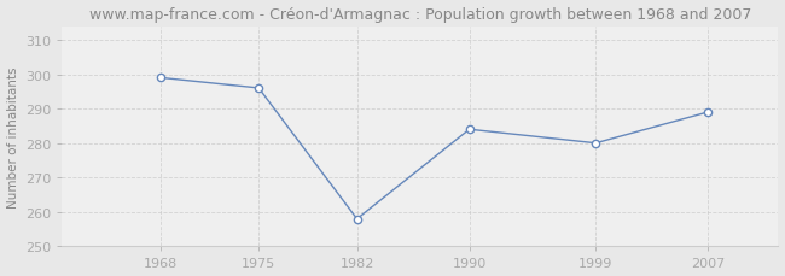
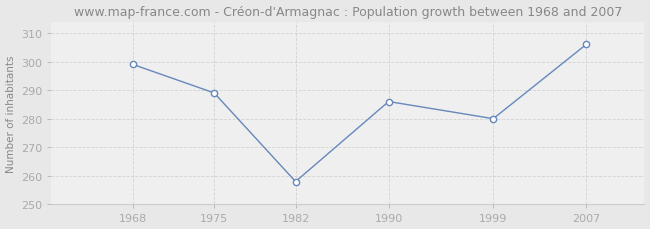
1975: 296 -> 289
1990: 284 -> 286
2007: 289 -> 306
